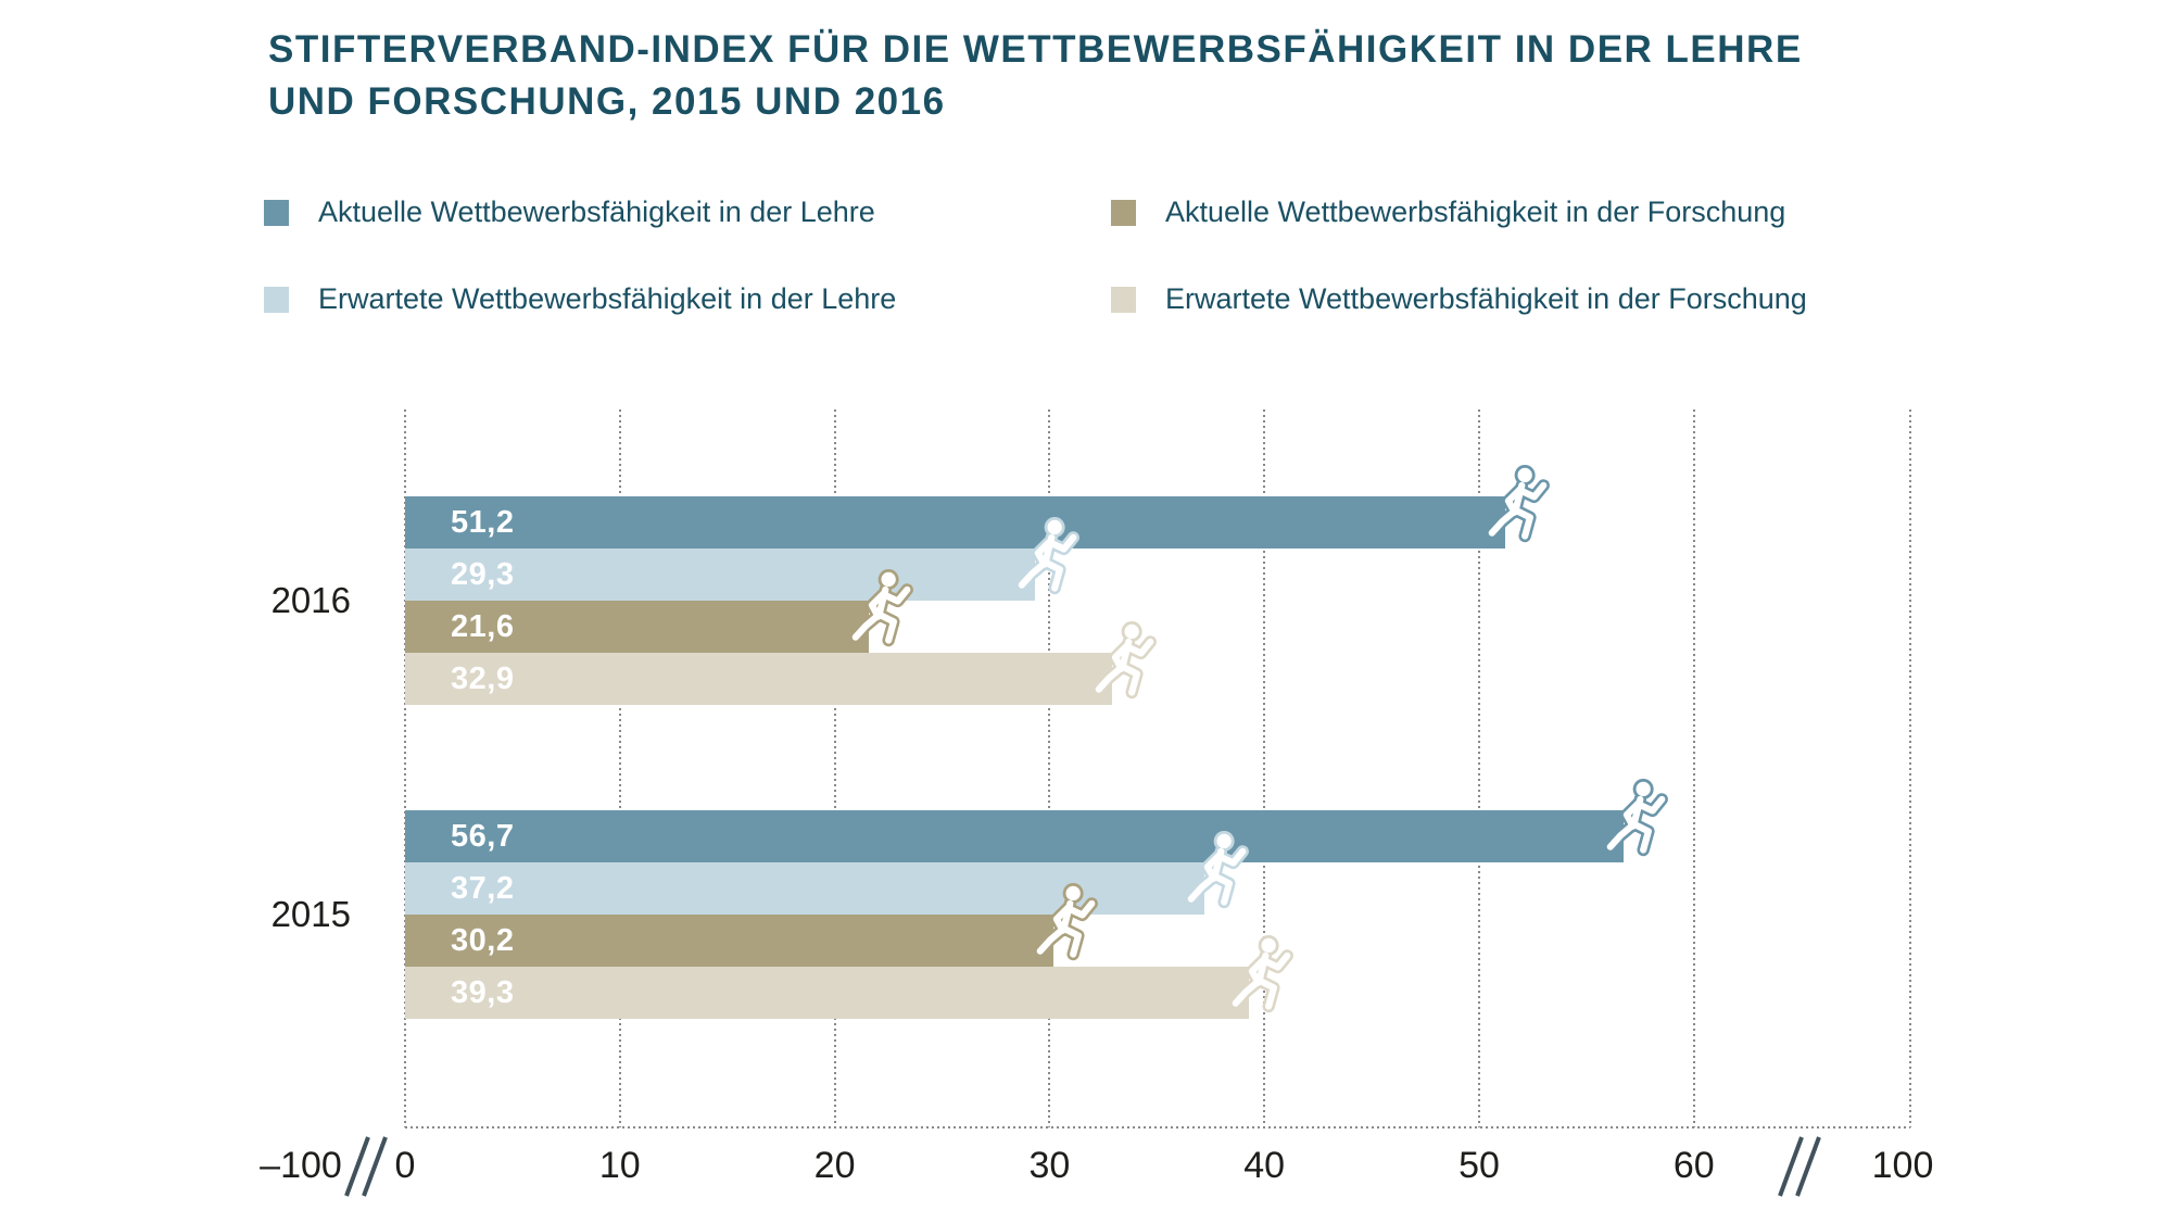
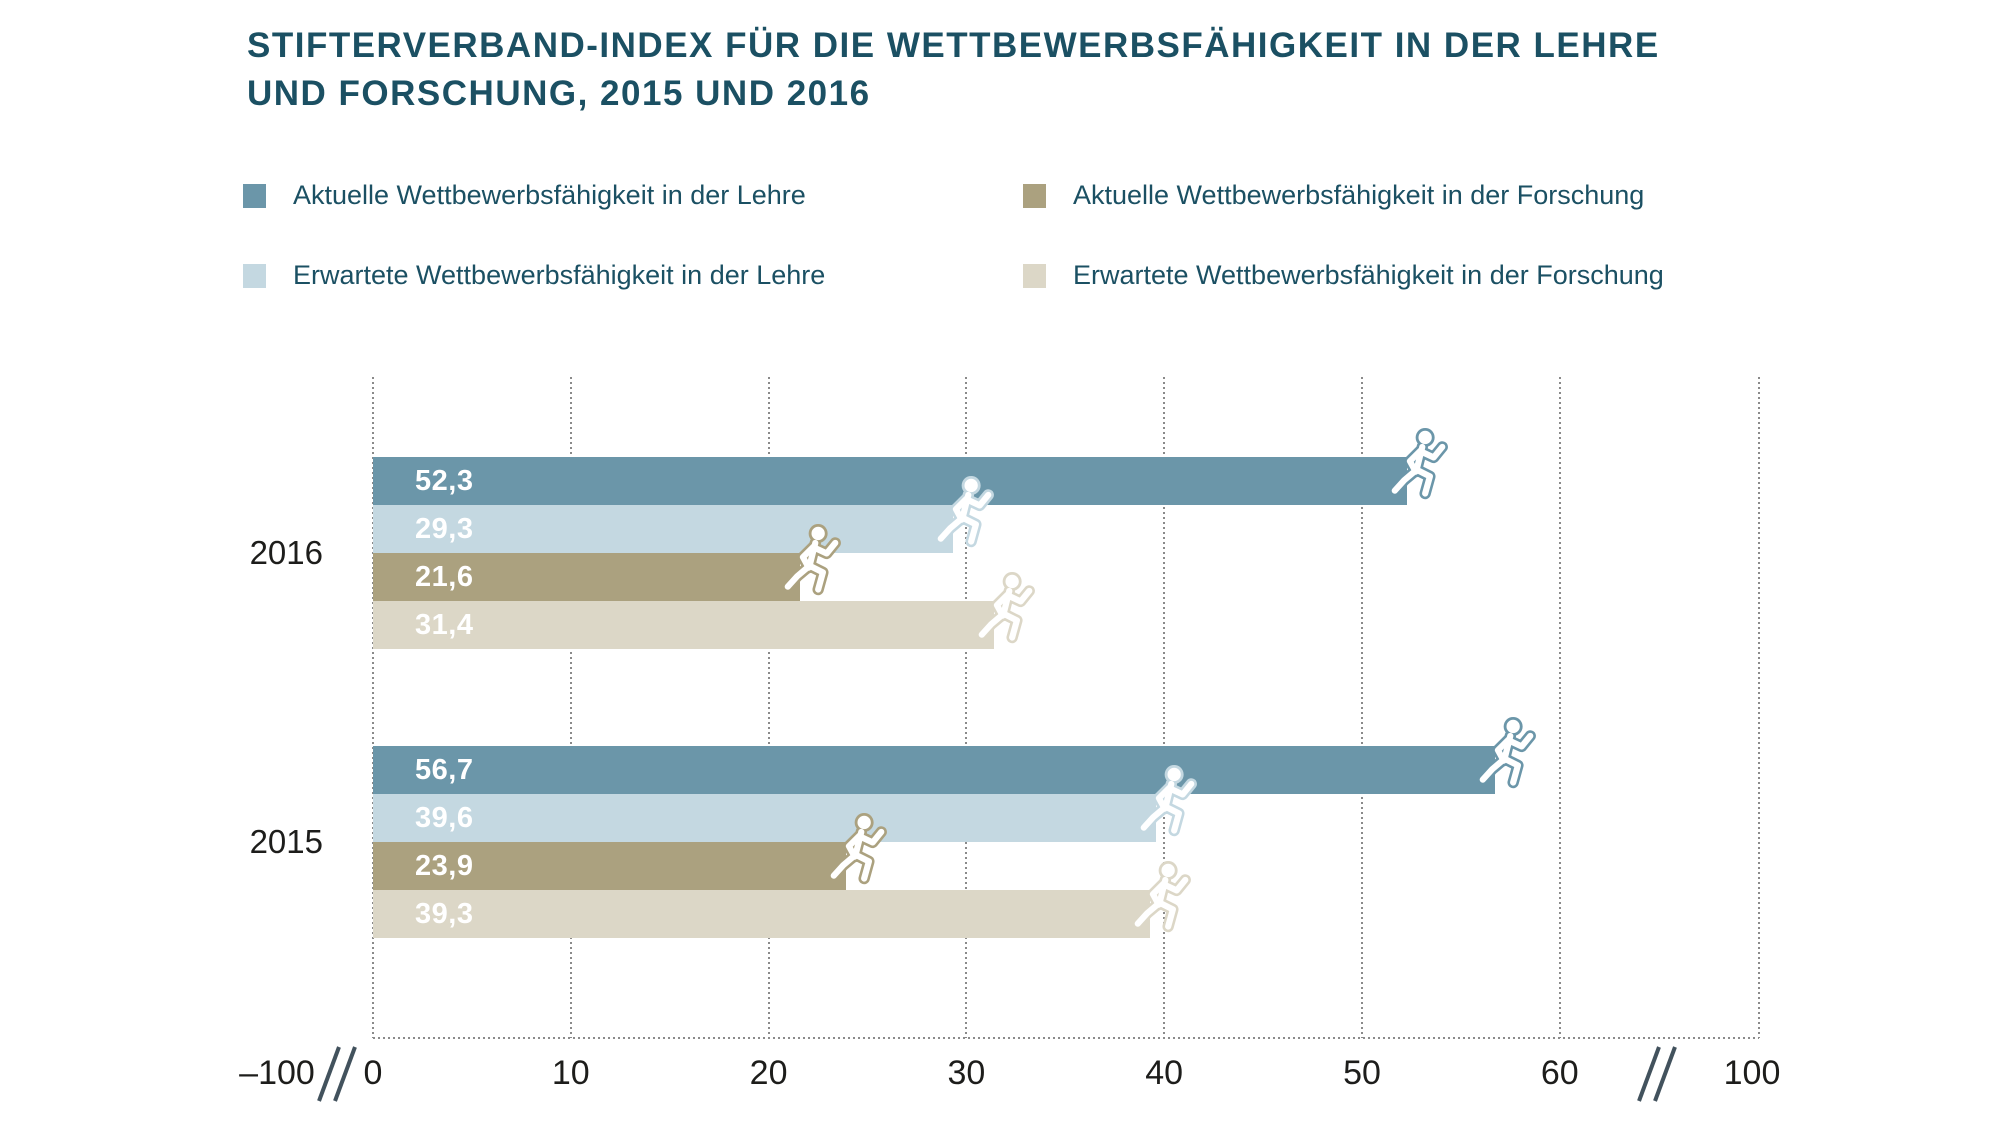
Aktuelle Wettbewerbsfähigkeit in der Lehre/2016: 51,2 -> 52,3
Erwartete Wettbewerbsfähigkeit in der Forschung/2016: 32,9 -> 31,4
Erwartete Wettbewerbsfähigkeit in der Lehre/2015: 37,2 -> 39,6
Aktuelle Wettbewerbsfähigkeit in der Forschung/2015: 30,2 -> 23,9
